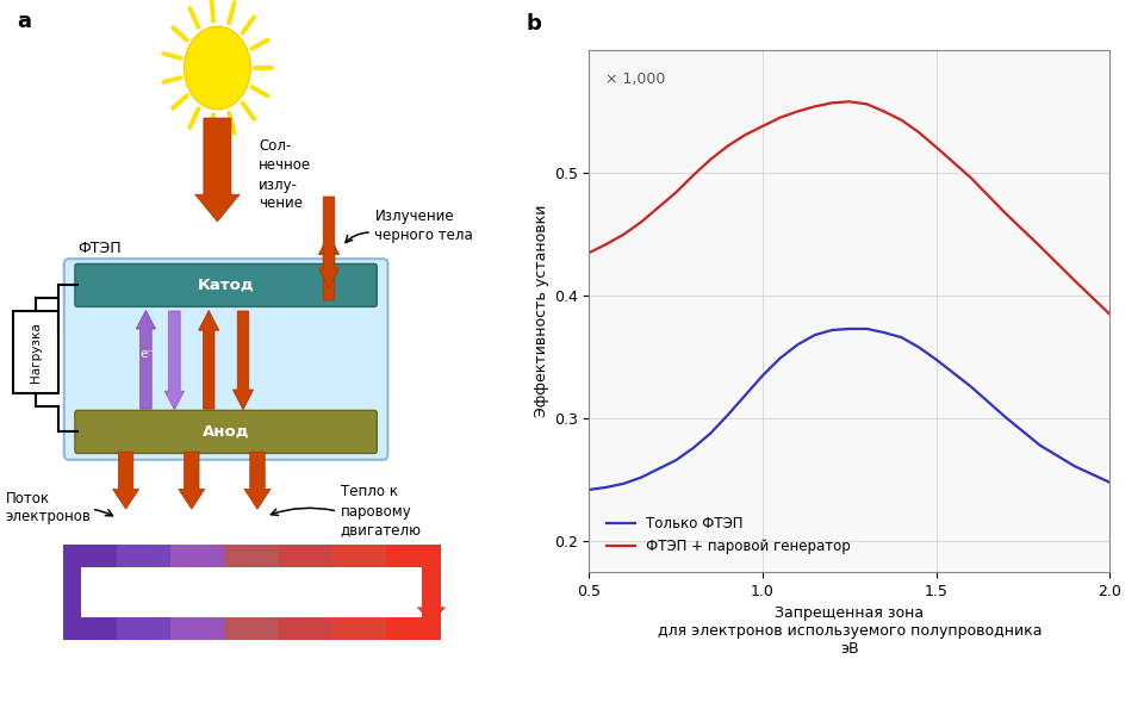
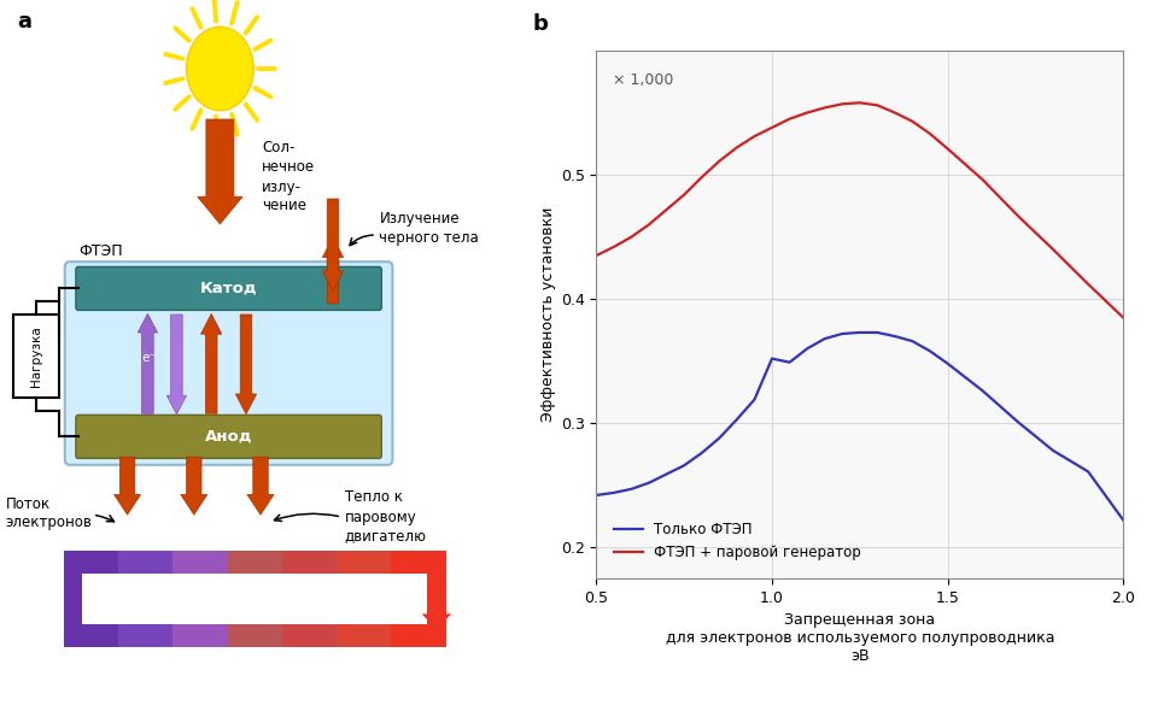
Только ФТЭП/1.0: 0.335 -> 0.352
Только ФТЭП/2.0: 0.248 -> 0.222
